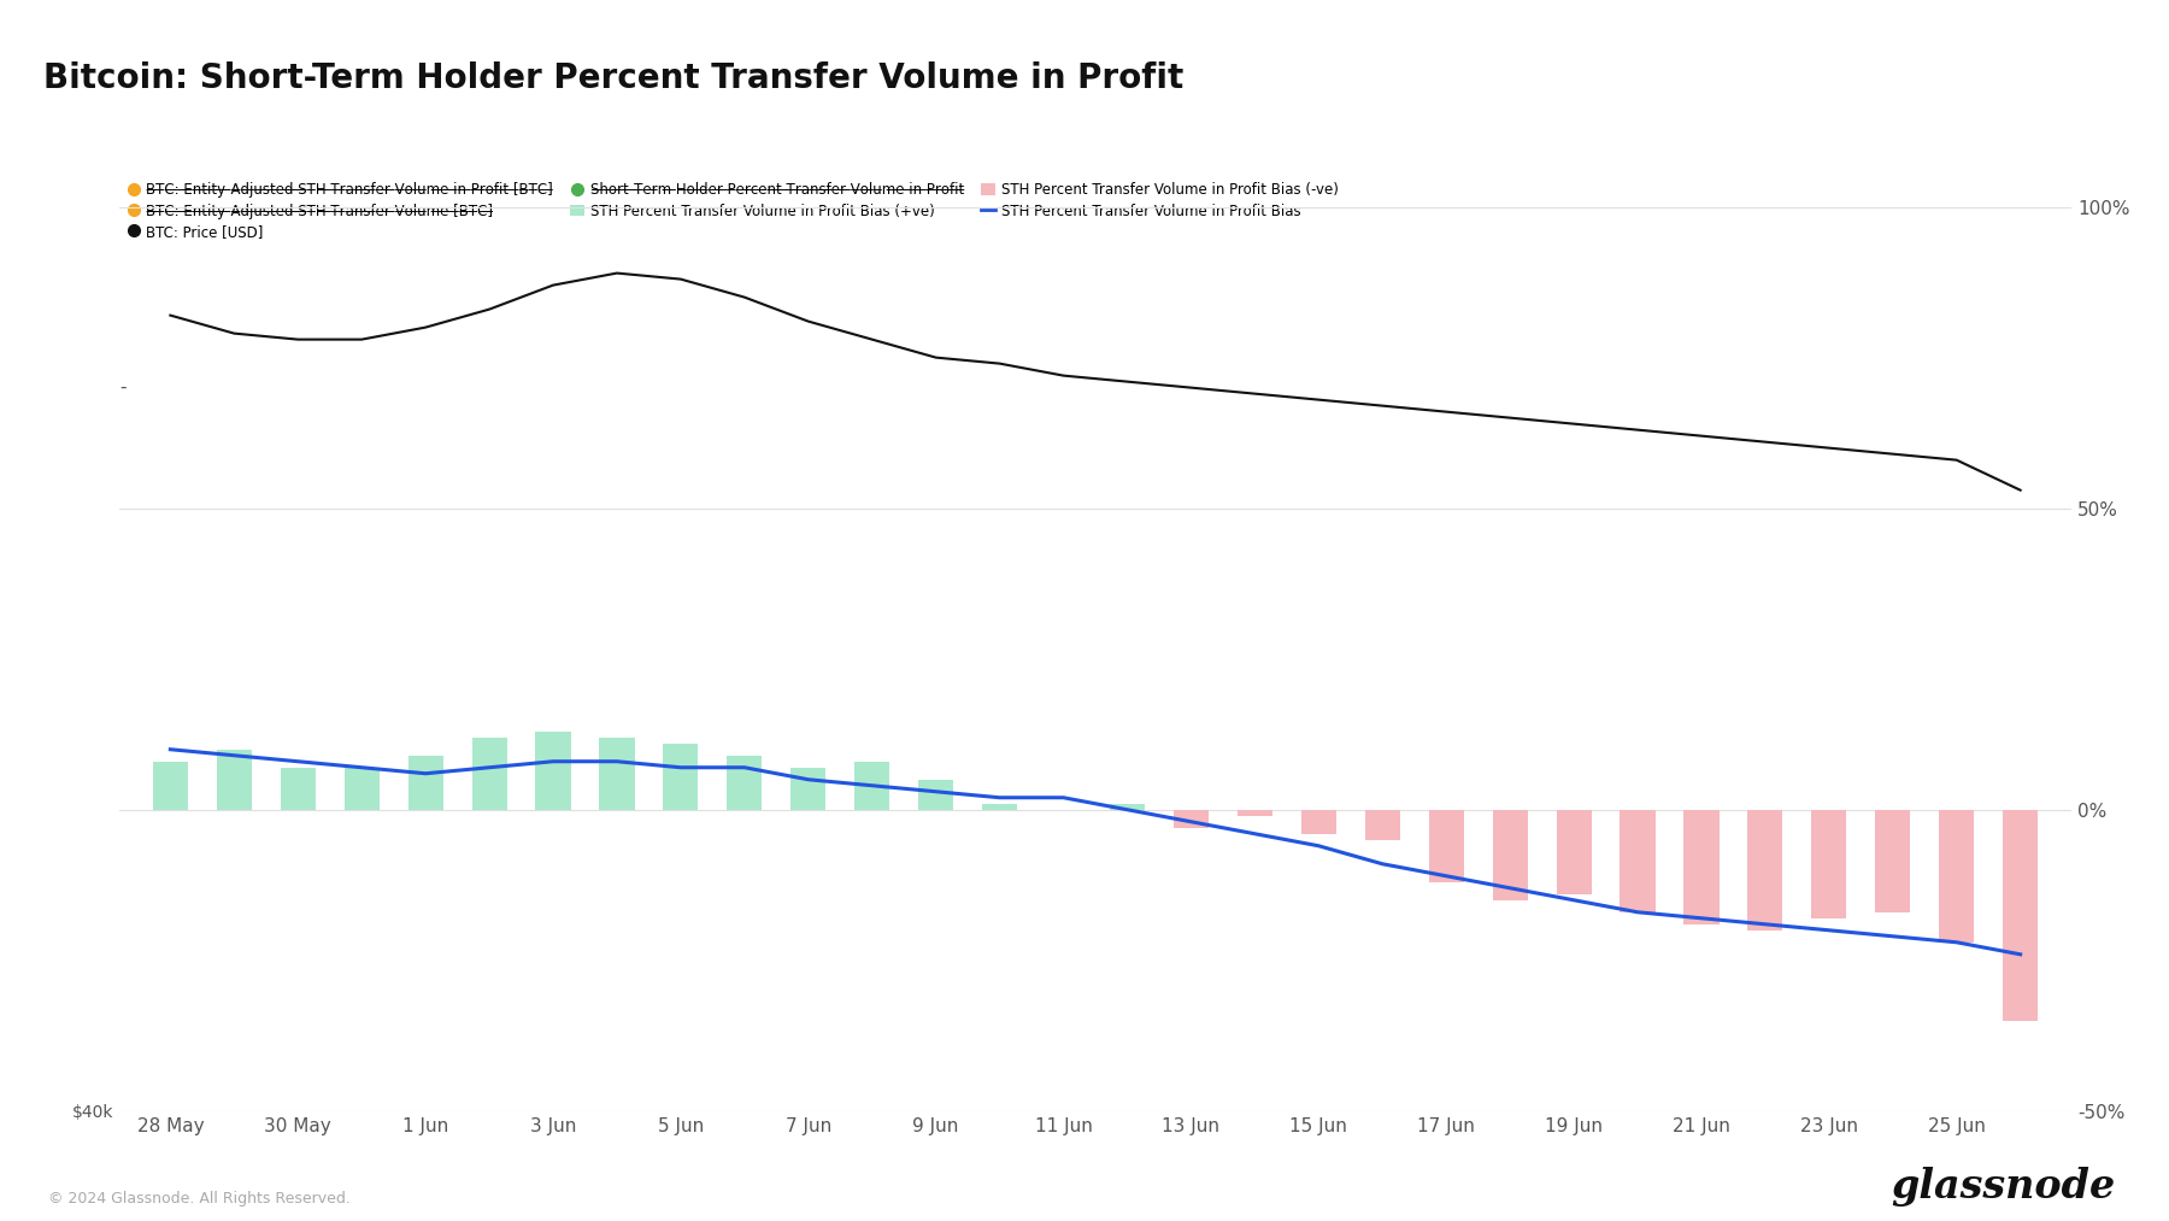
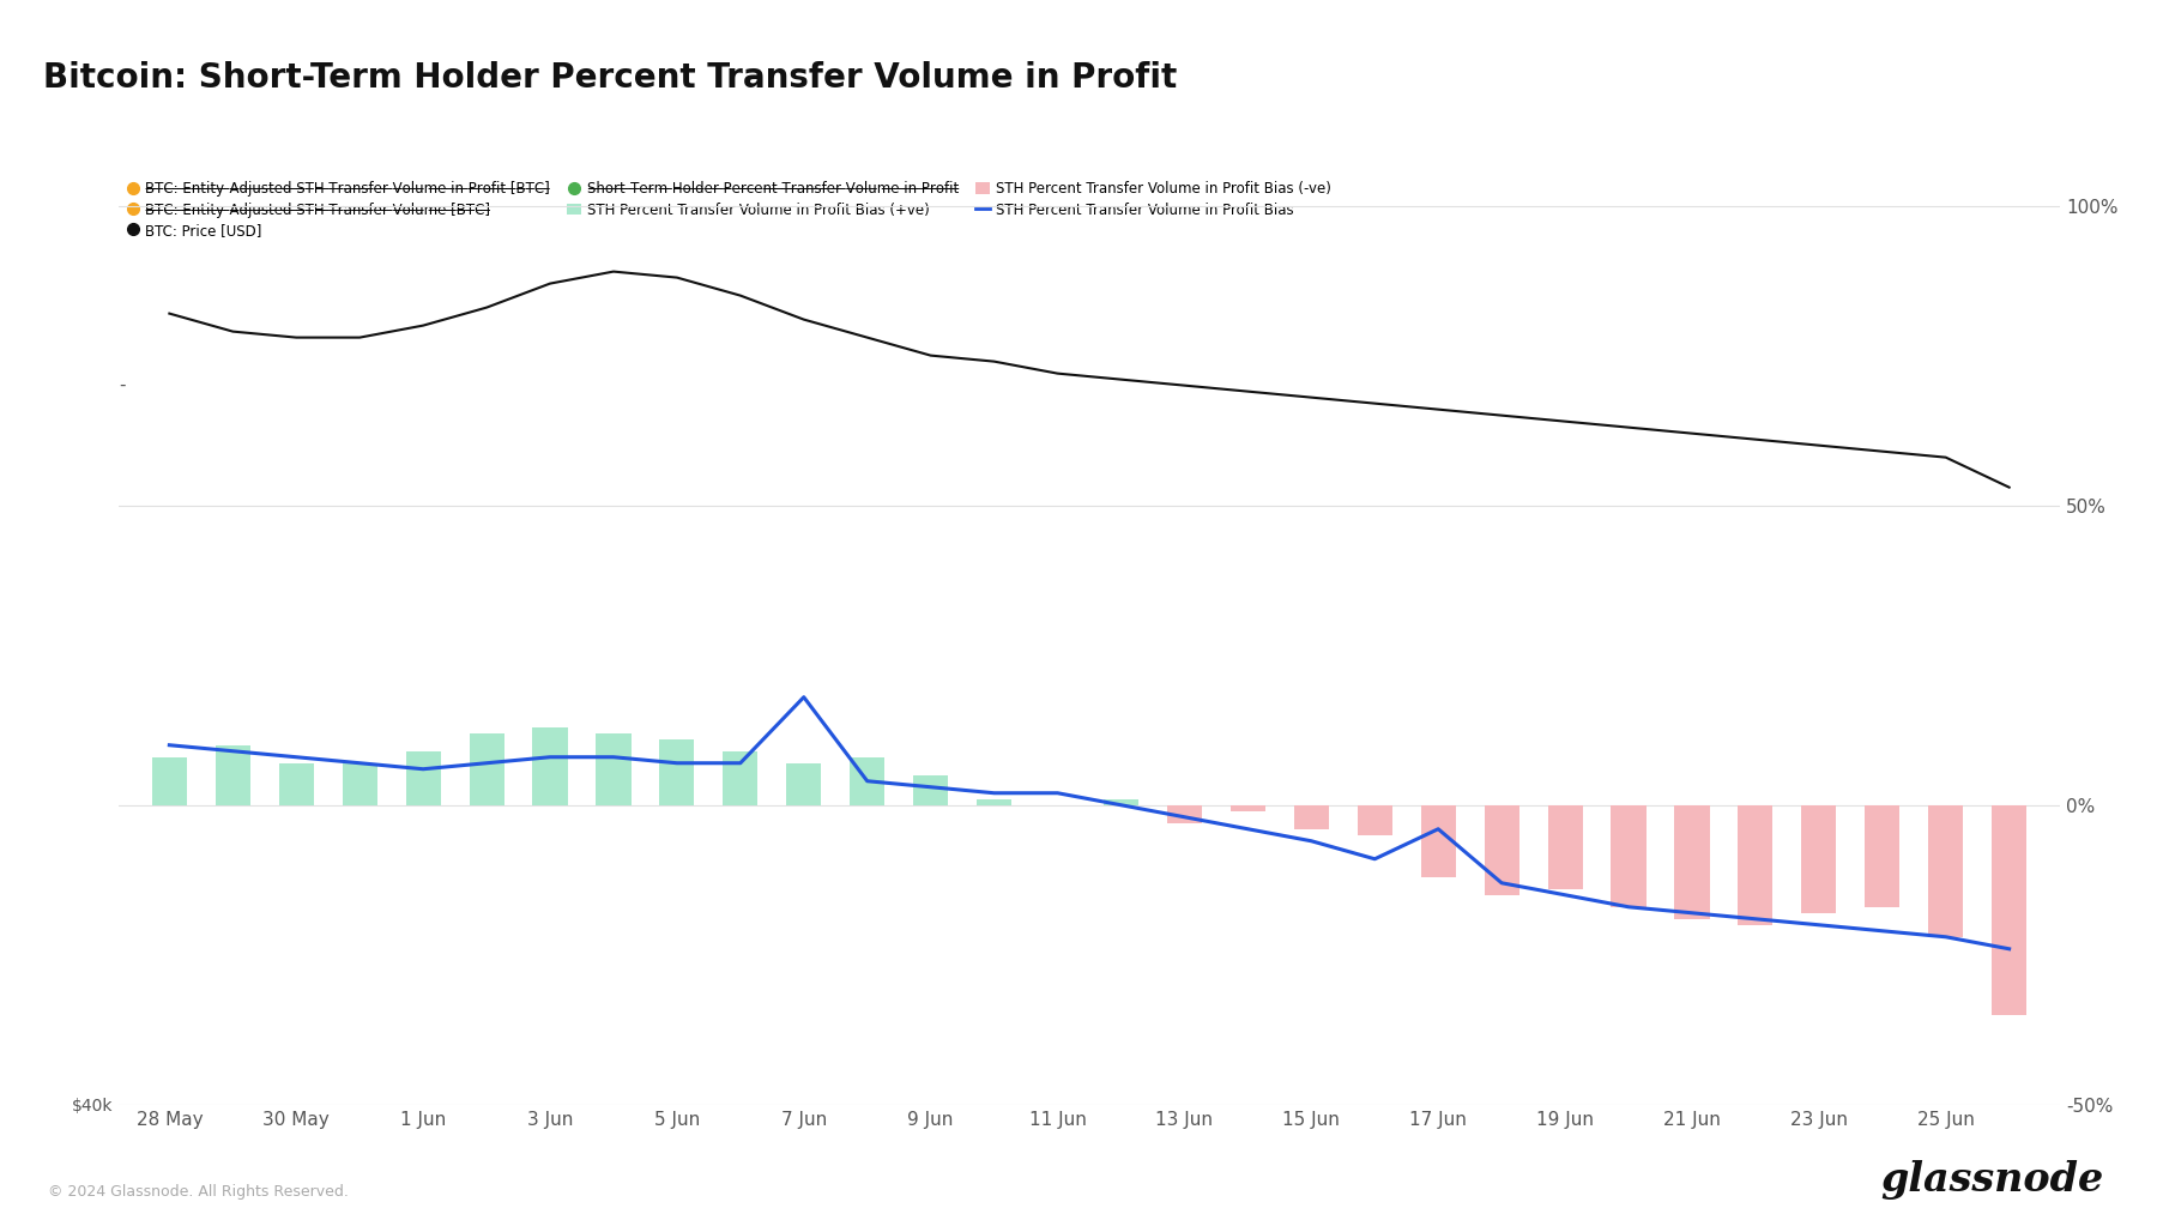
STH Percent Transfer Volume in Profit Bias/7 Jun: 5% -> 18%
STH Percent Transfer Volume in Profit Bias/17 Jun: -11% -> -4%
